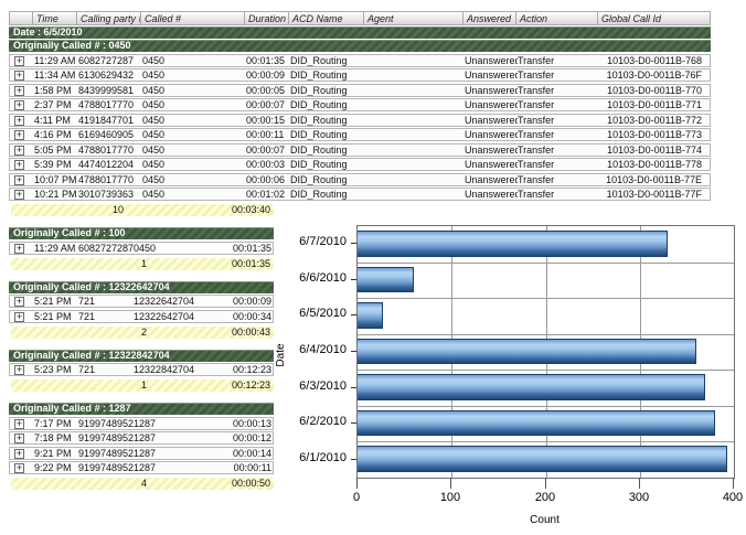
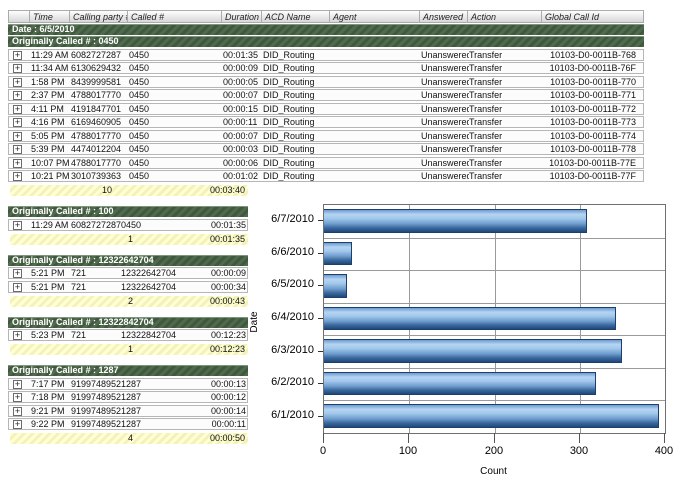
6/7/2010: 330 -> 310
6/6/2010: 60 -> 30
6/4/2010: 360 -> 340
6/3/2010: 370 -> 350
6/2/2010: 380 -> 320
